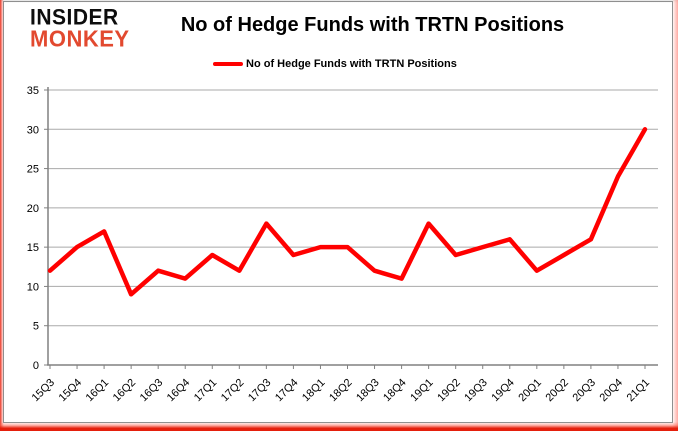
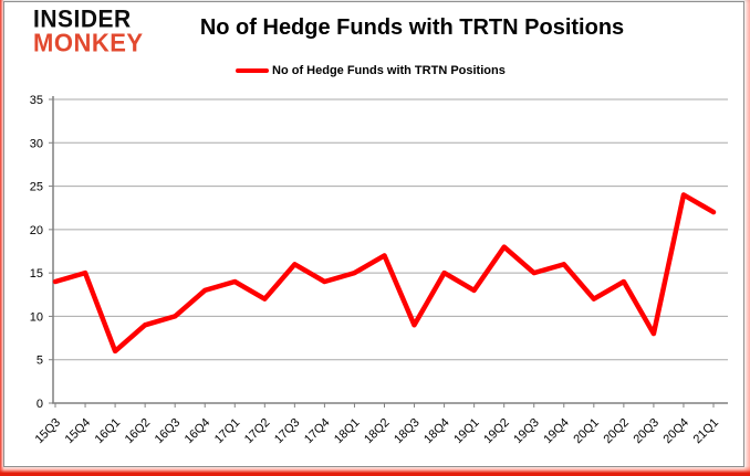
15Q3: 12 -> 14
16Q1: 17 -> 6
16Q3: 12 -> 10
16Q4: 11 -> 13
17Q3: 18 -> 16
18Q2: 15 -> 17
18Q3: 12 -> 9
18Q4: 11 -> 15
19Q1: 18 -> 13
19Q2: 14 -> 18
20Q3: 16 -> 8
21Q1: 30 -> 22
